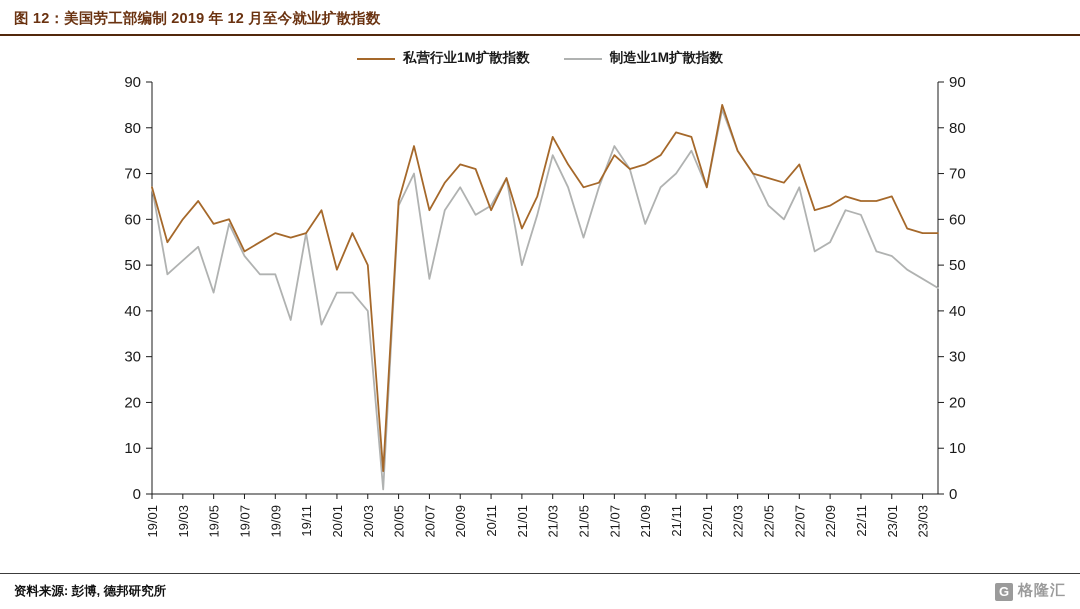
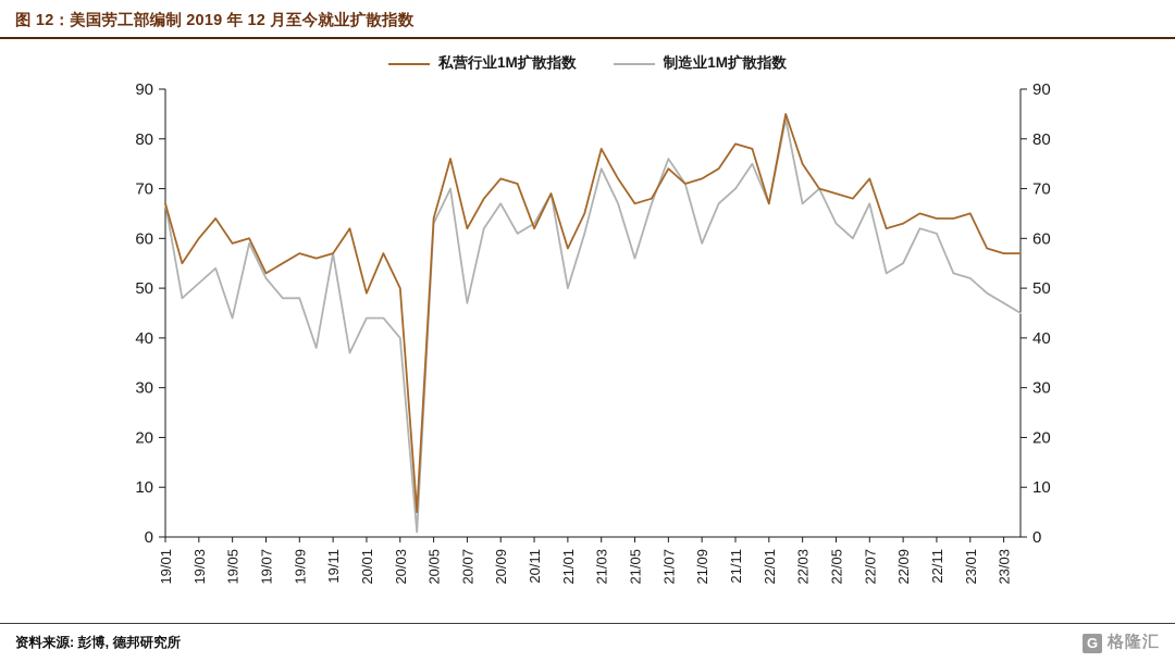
制造业1M扩散指数/22/03: 75 -> 67
